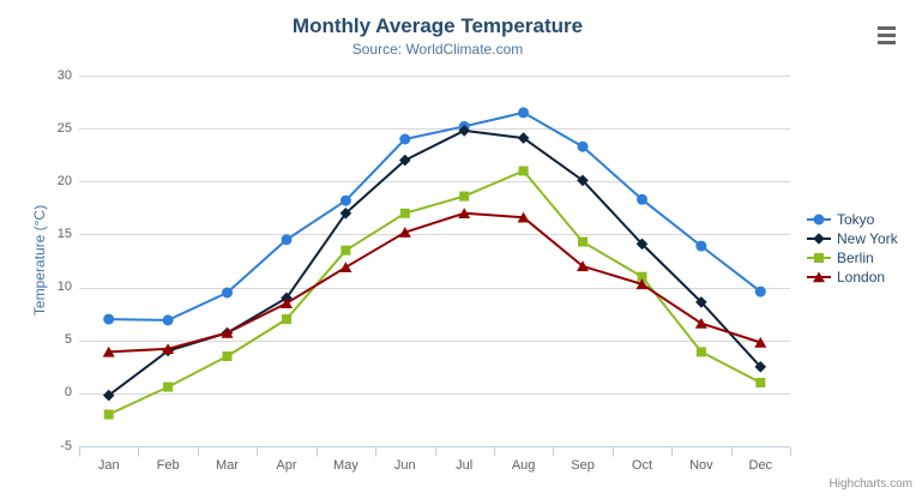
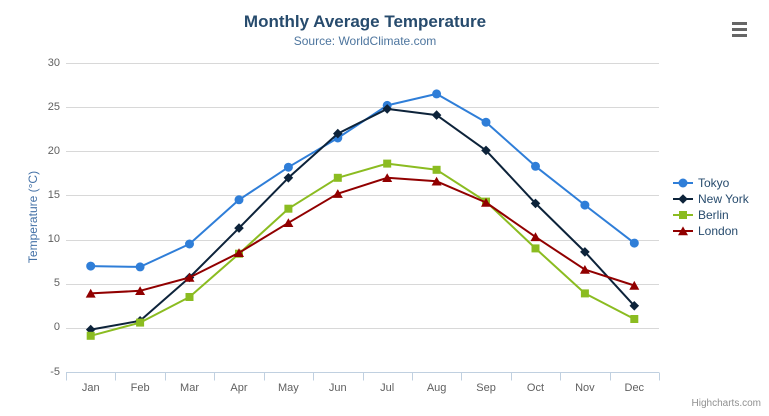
Berlin/Jan: -2 -> -1
New York/Feb: 4 -> 1
New York/Apr: 9 -> 11
Berlin/Apr: 7 -> 8
Tokyo/Jun: 24 -> 22
Berlin/Aug: 21 -> 18
London/Sep: 12 -> 14
Berlin/Oct: 11 -> 9
